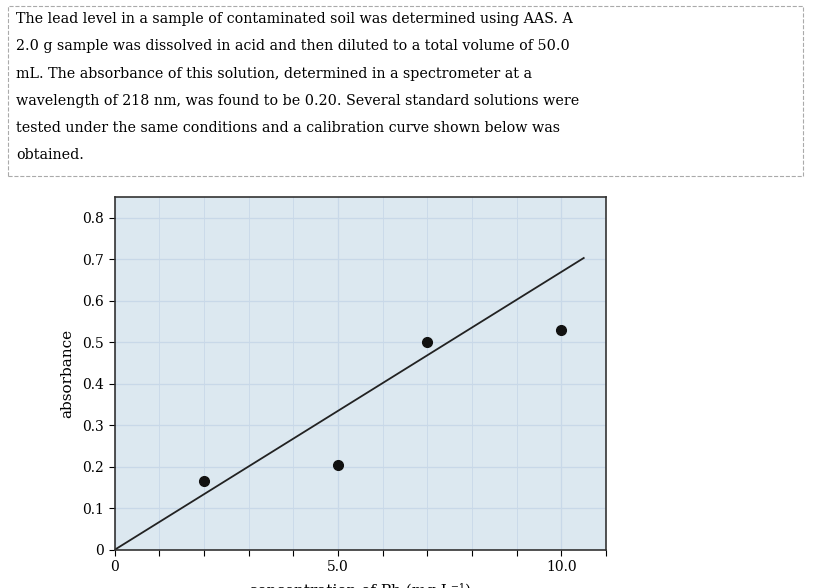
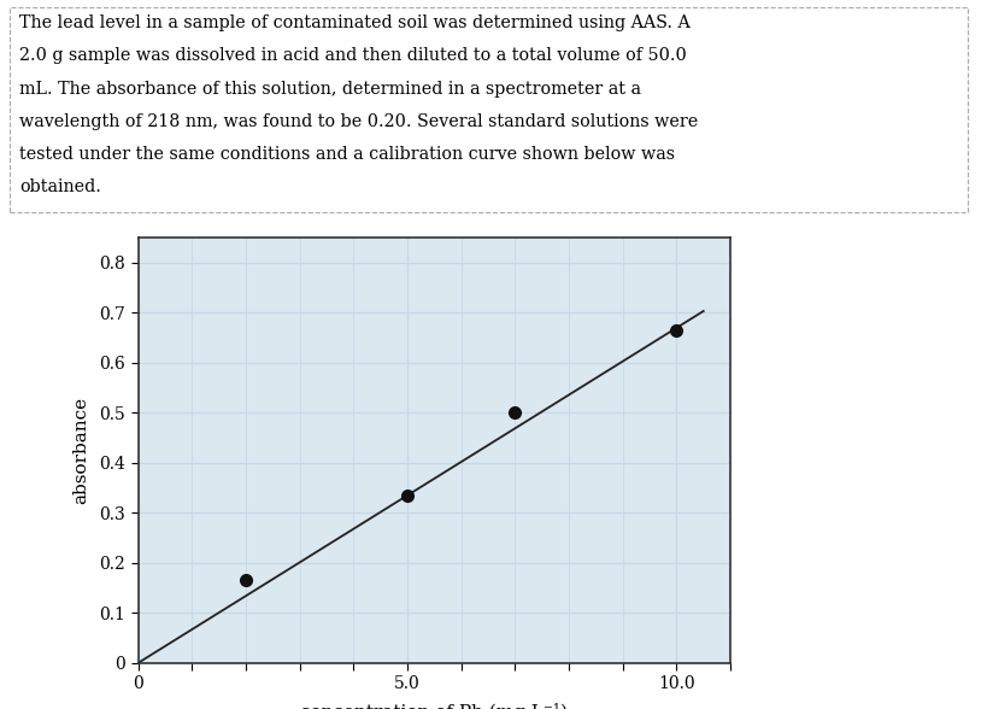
5.0: 0.205 -> 0.335
10.0: 0.530 -> 0.665
